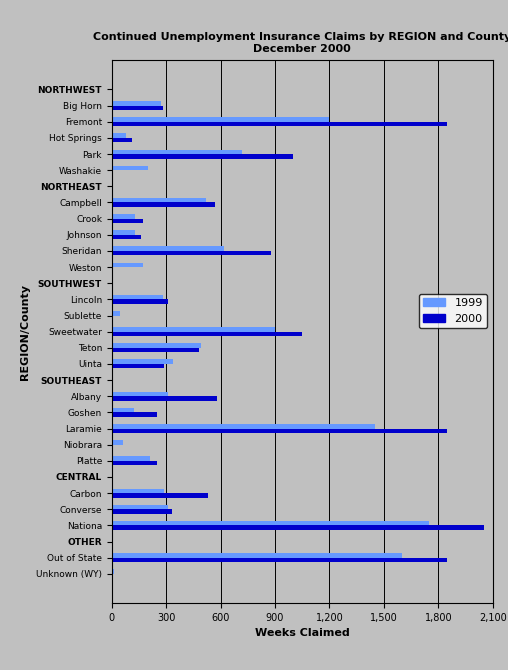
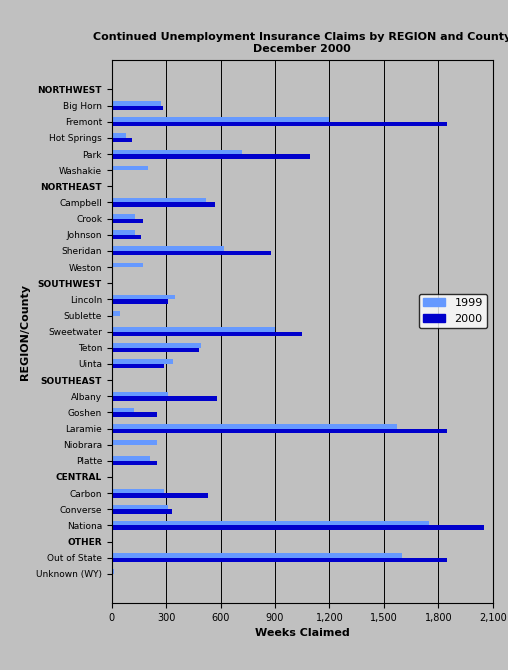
2000/Park: 1,000 -> 1,090
1999/Lincoln: 280 -> 350
1999/Laramie: 1,450 -> 1,570
1999/Niobrara: 60 -> 250
